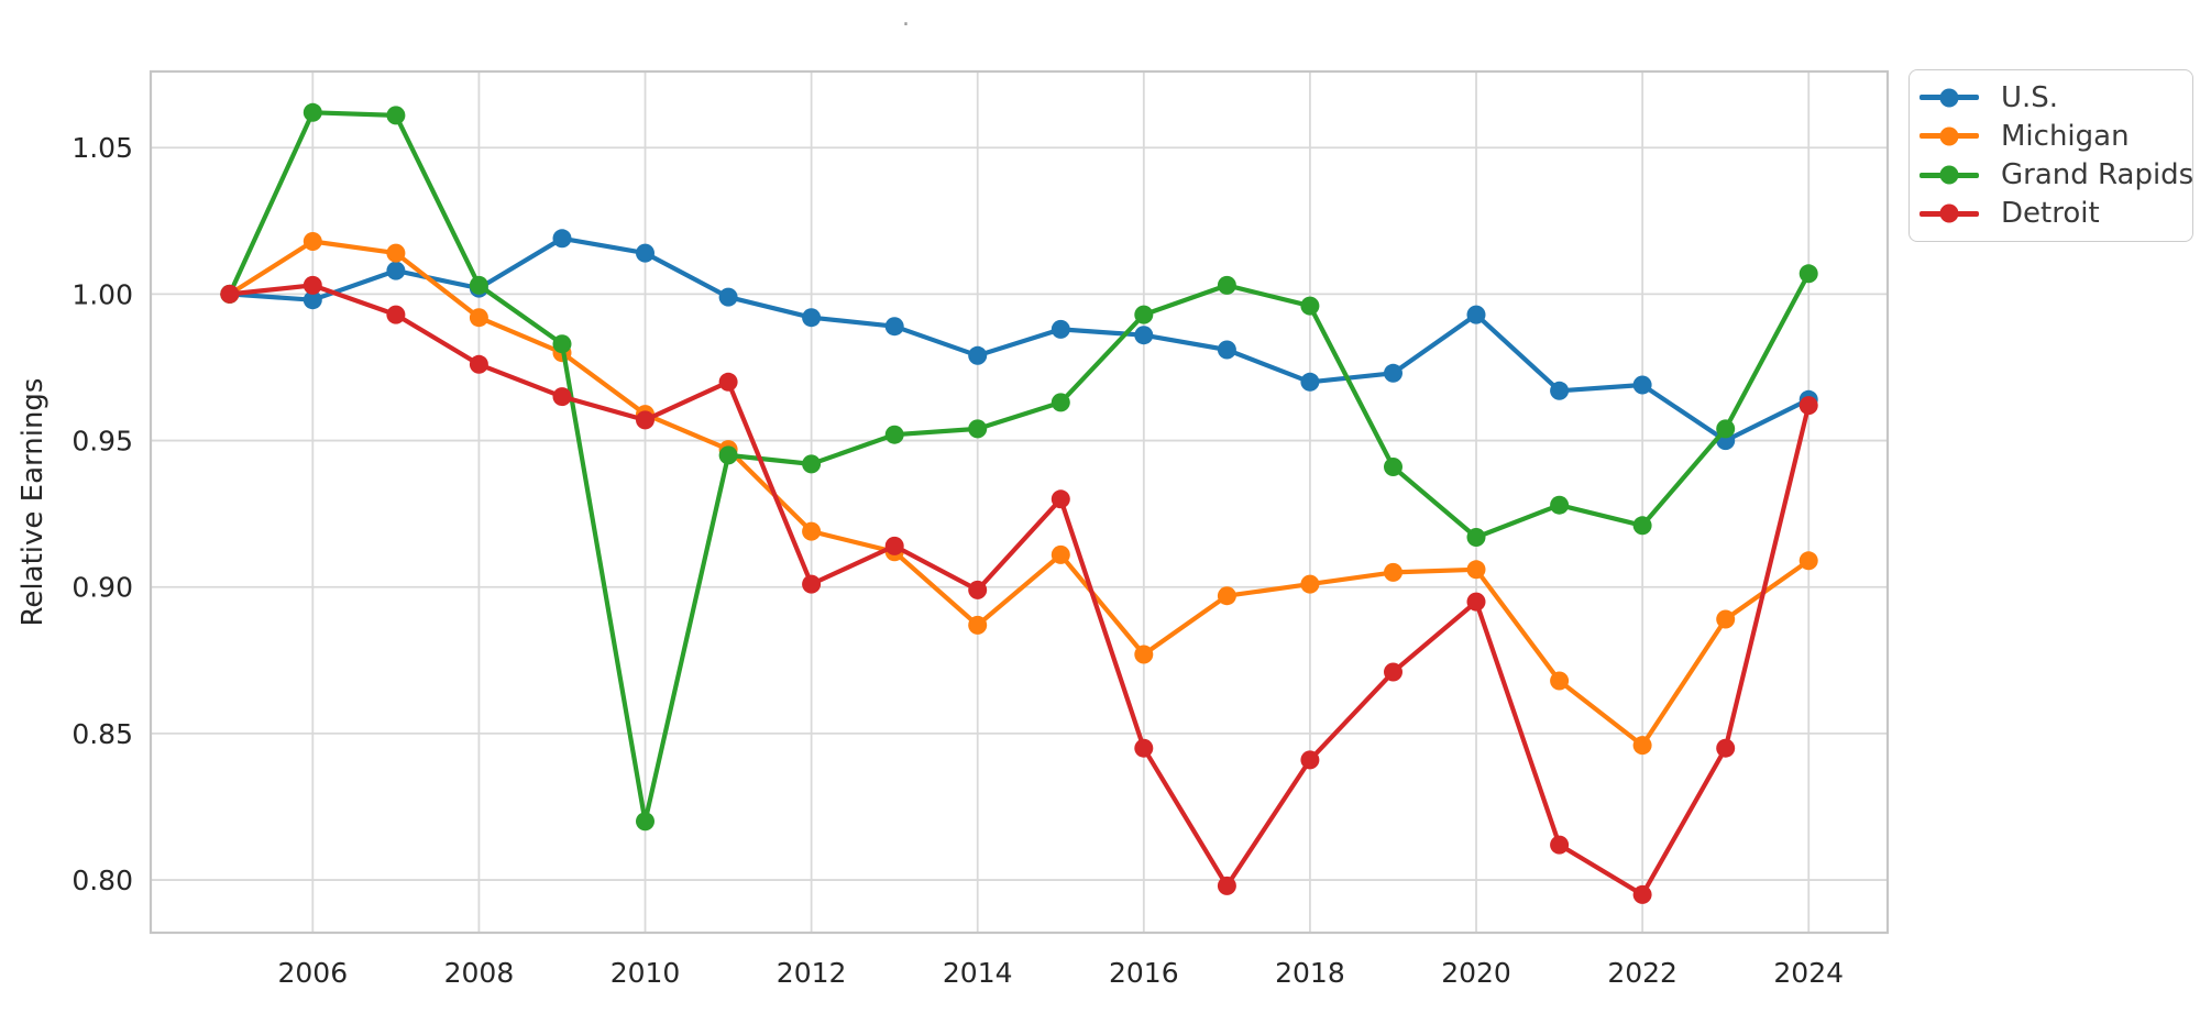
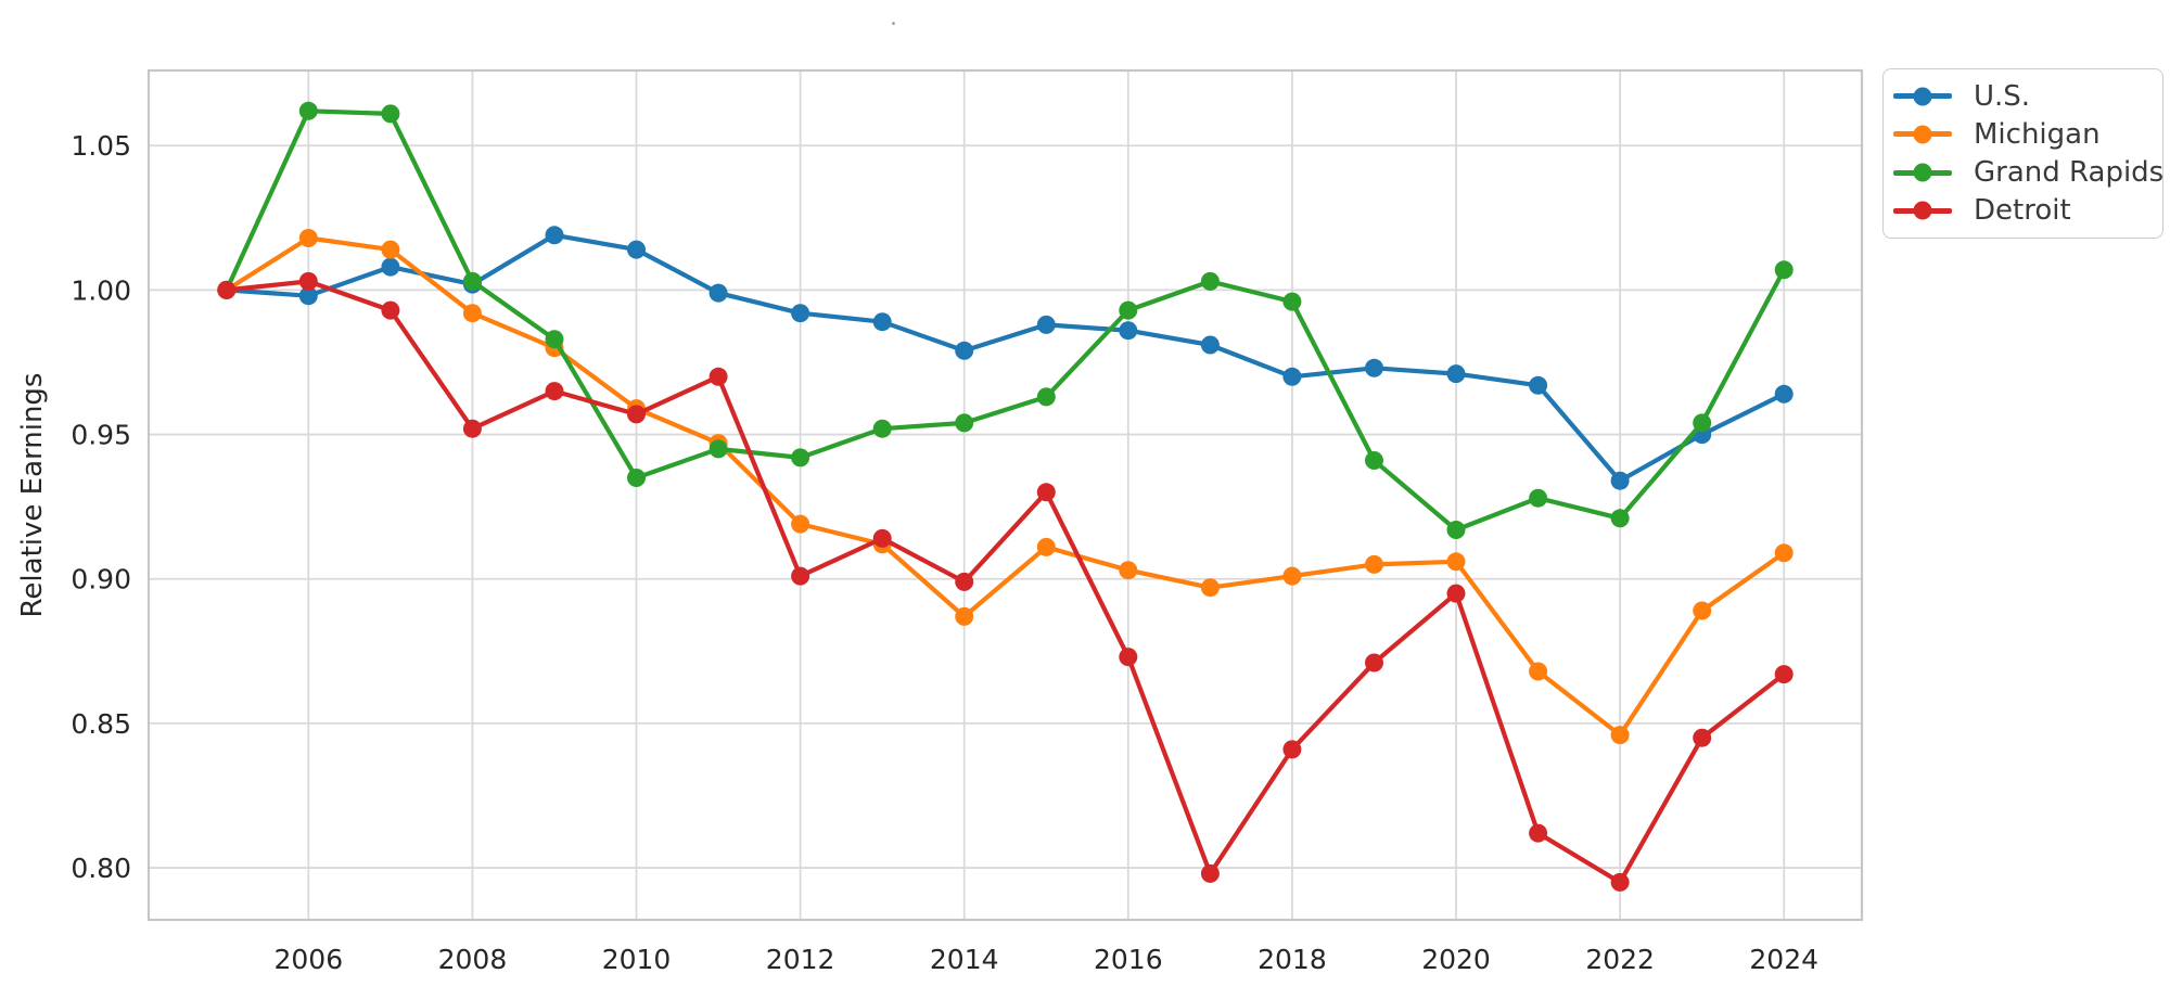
Detroit/2008: 0.976 -> 0.952
Grand Rapids/2010: 0.820 -> 0.935
Michigan/2016: 0.877 -> 0.903
Detroit/2016: 0.845 -> 0.873
U.S./2020: 0.993 -> 0.971
U.S./2022: 0.969 -> 0.934
Detroit/2024: 0.962 -> 0.867
